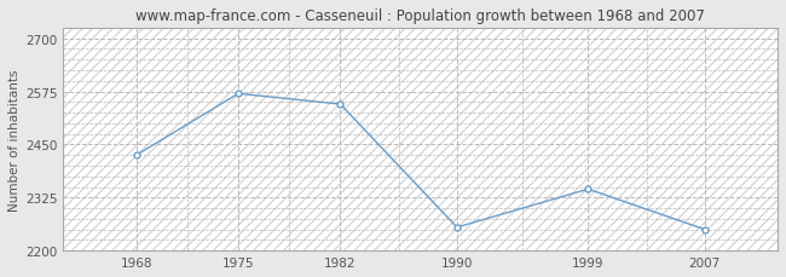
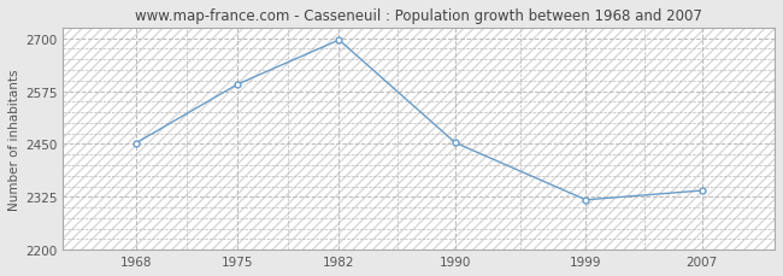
1968: 2425 -> 2452
1975: 2570 -> 2591
1982: 2545 -> 2696
1990: 2255 -> 2453
1999: 2345 -> 2318
2007: 2250 -> 2340
